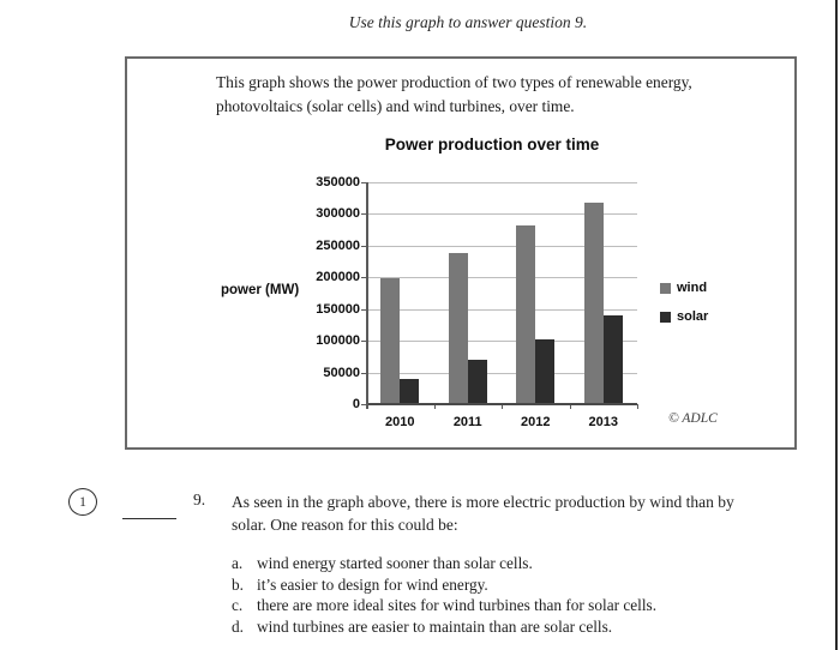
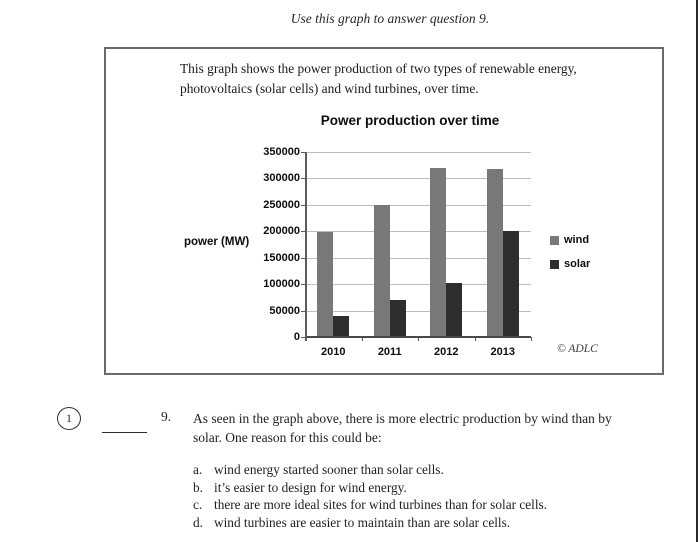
wind/2011: 240000 -> 250000
wind/2012: 280000 -> 320000
solar/2013: 140000 -> 200000
